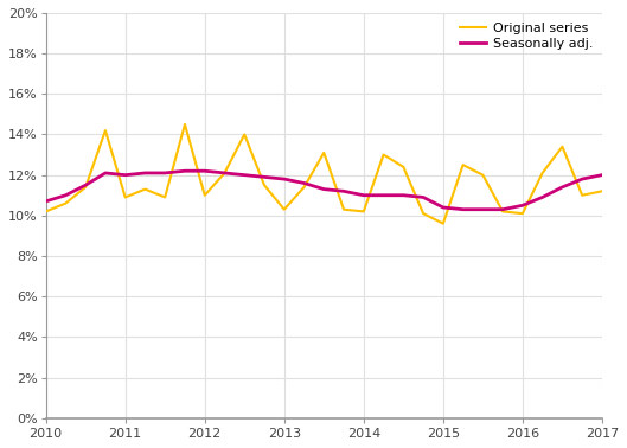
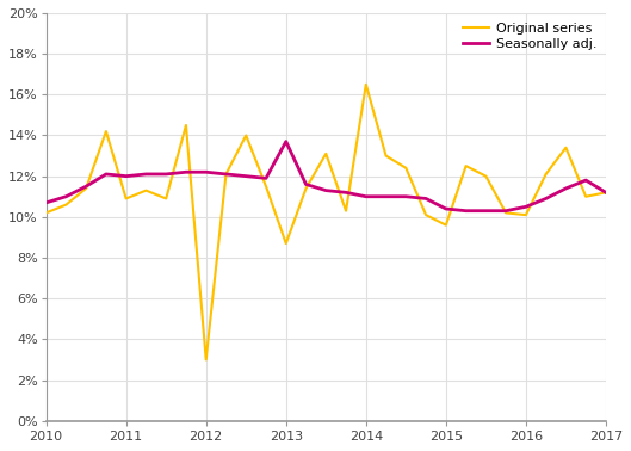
Original series/2012: 11.0% -> 3.0%
Original series/2013: 10.3% -> 8.7%
Seasonally adj./2013: 11.8% -> 13.7%
Original series/2014: 10.2% -> 16.5%
Seasonally adj./2017: 12.0% -> 11.2%
